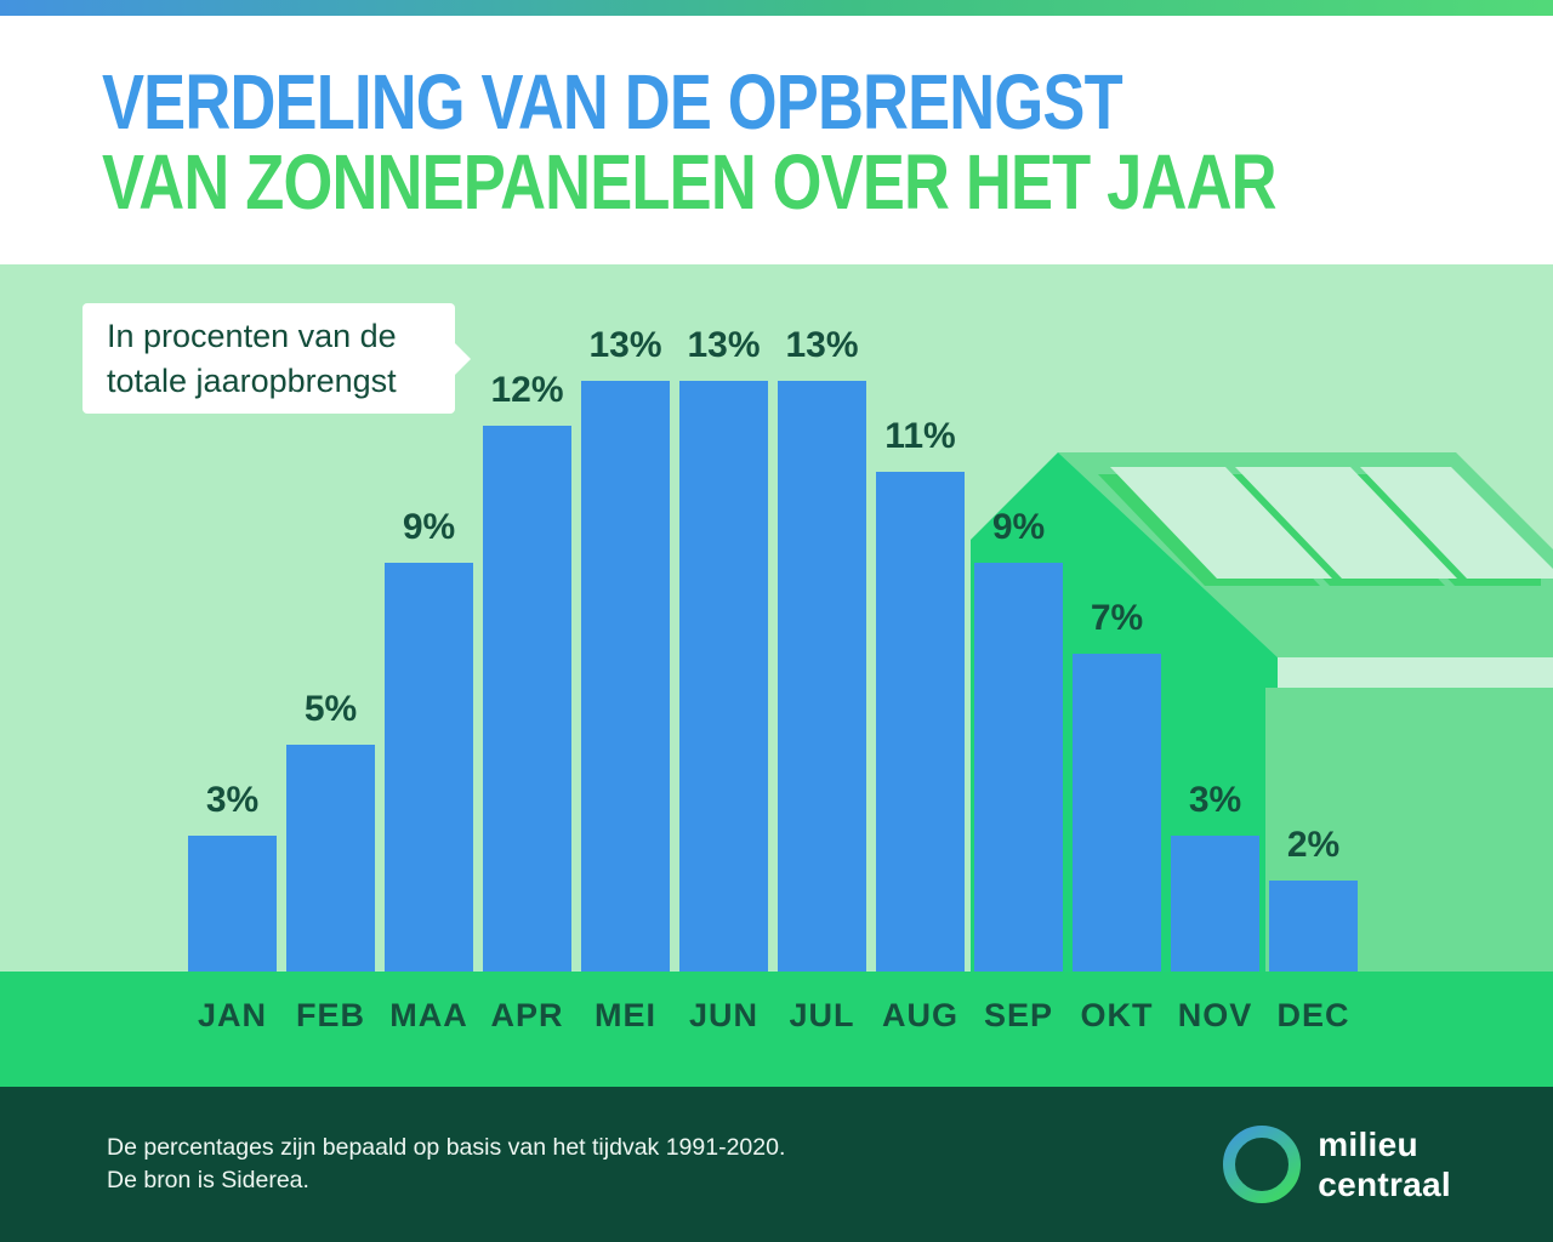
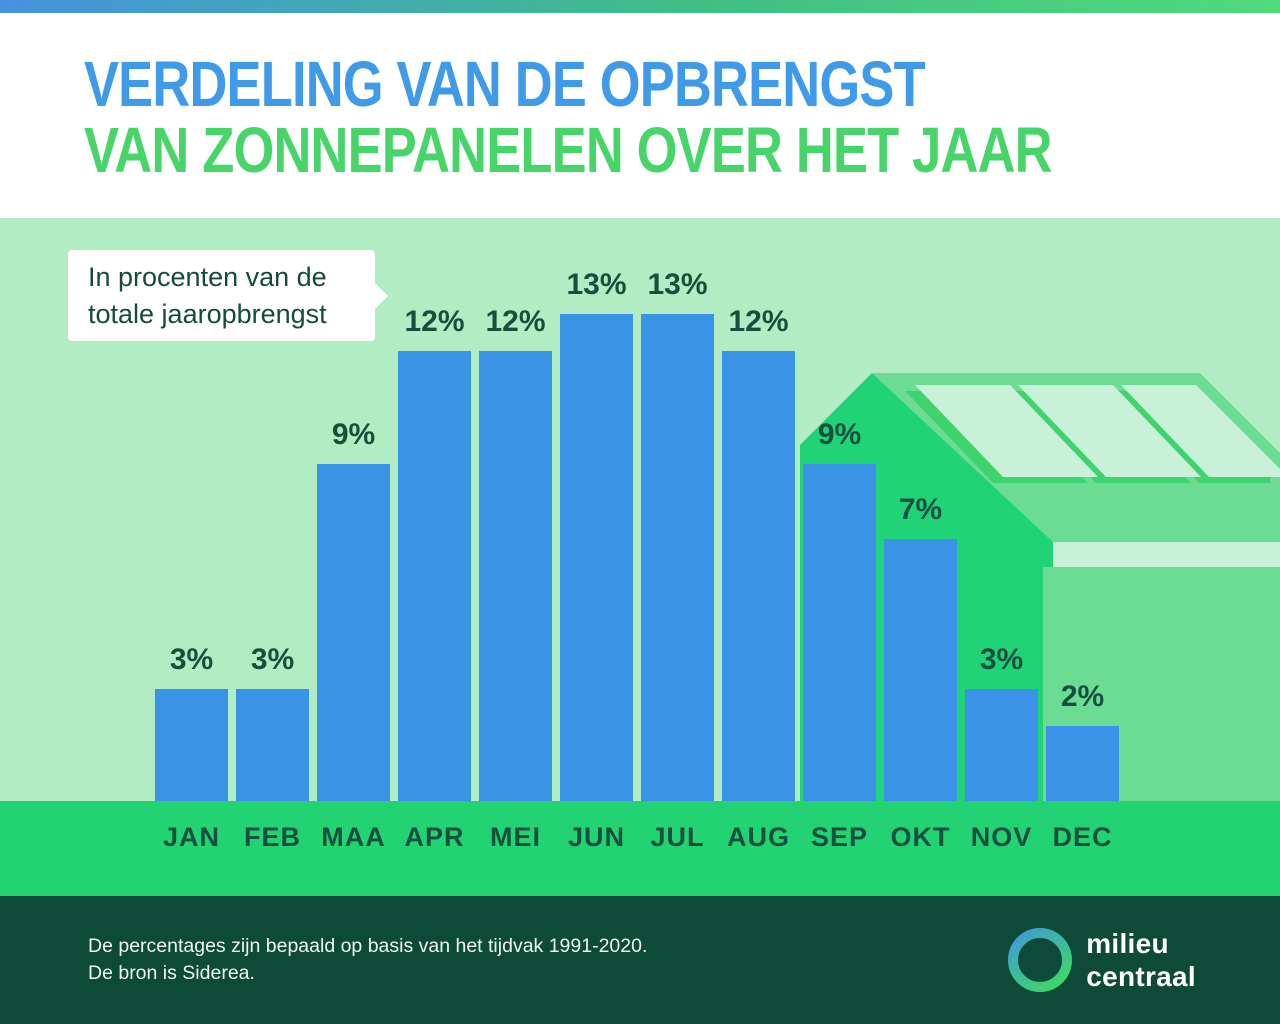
FEB: 5% -> 3%
MEI: 13% -> 12%
AUG: 11% -> 12%
